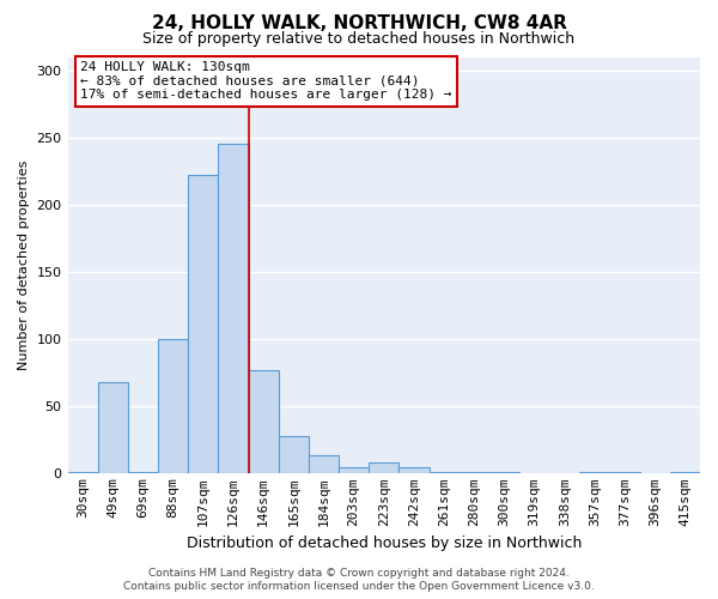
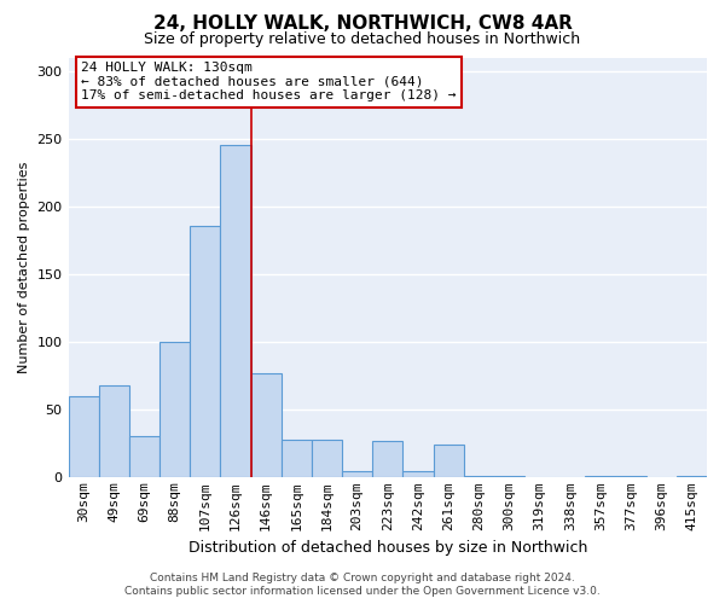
30sqm: 1 -> 60
69sqm: 1 -> 31
107sqm: 222 -> 186
184sqm: 14 -> 28
223sqm: 8 -> 27
261sqm: 1 -> 24
